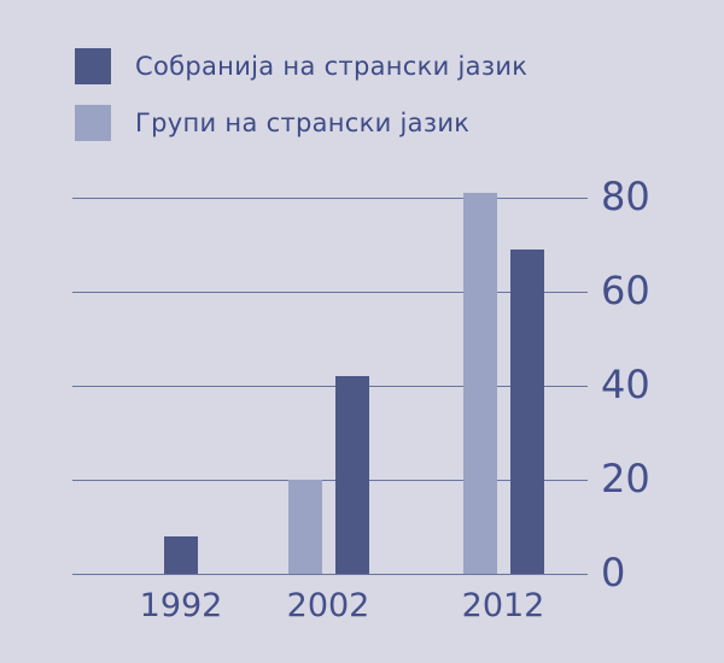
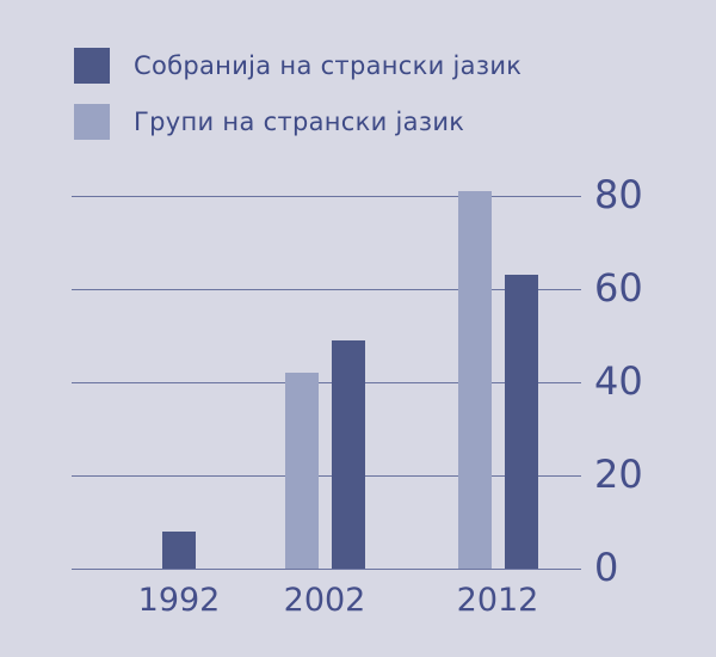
Собранија на странски јазик/2002: 42 -> 49
Групи на странски јазик/2002: 20 -> 42
Собранија на странски јазик/2012: 69 -> 63
